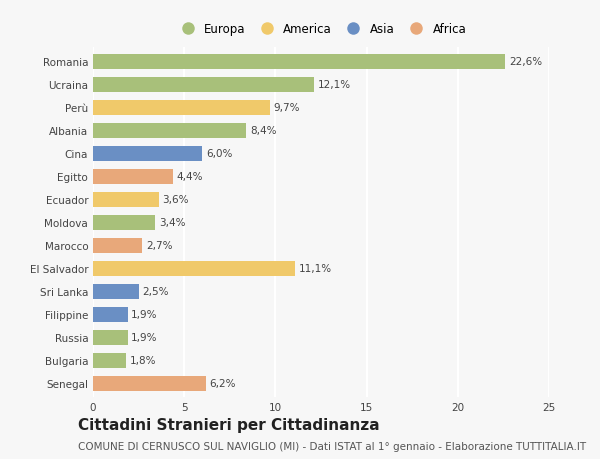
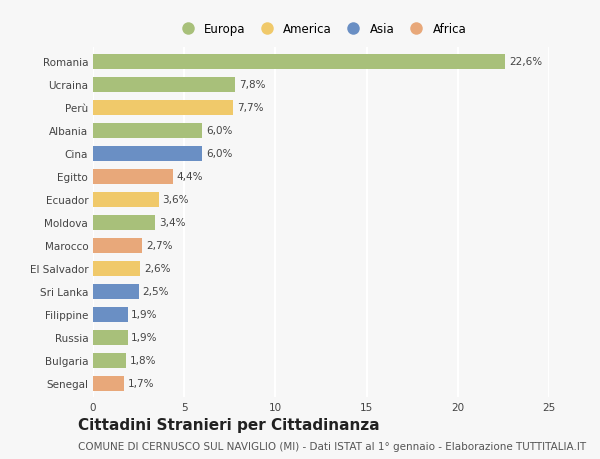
Ucraina: 12,1% -> 7,8%
Perù: 9,7% -> 7,7%
Albania: 8,4% -> 6,0%
El Salvador: 11,1% -> 2,6%
Senegal: 6,2% -> 1,7%
